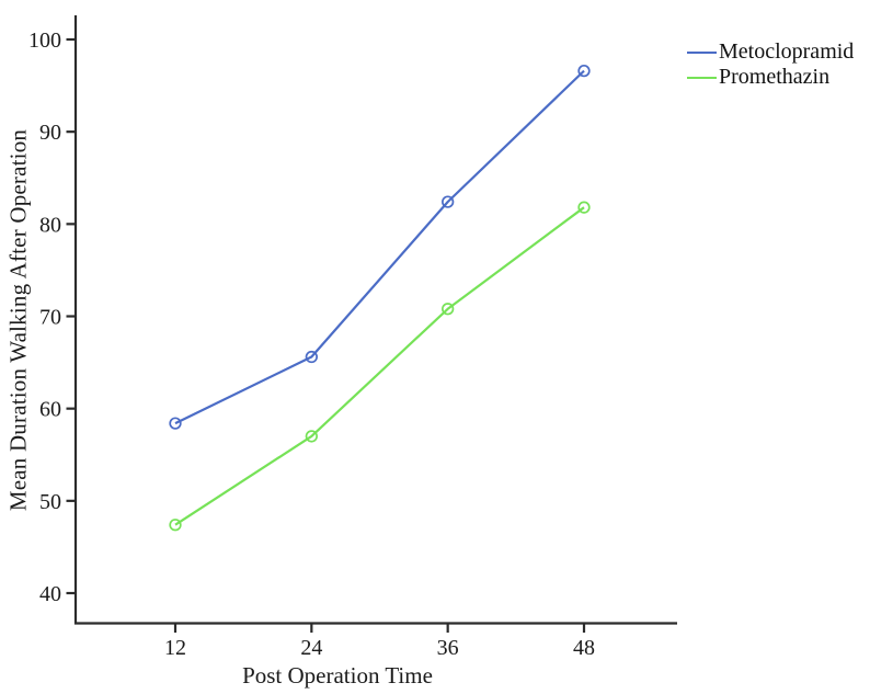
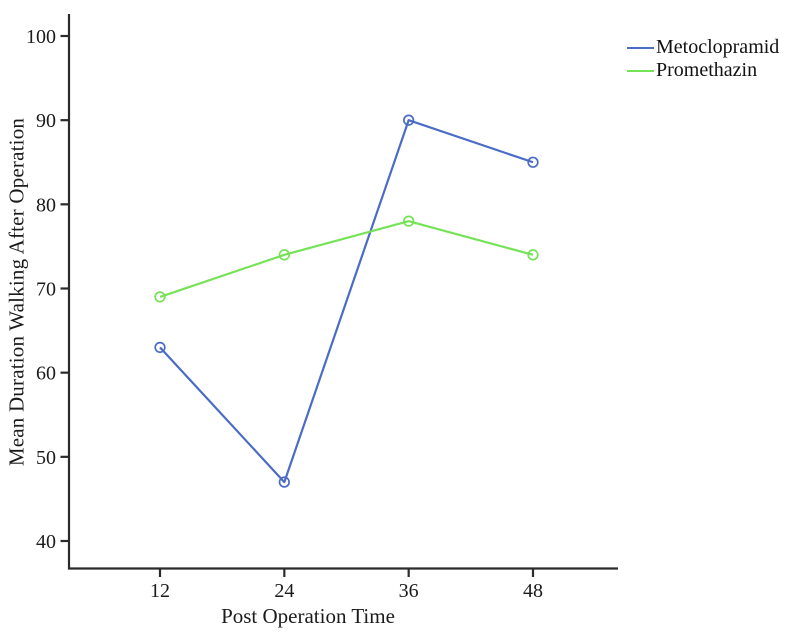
Metoclopramid/12: 58 -> 63
Promethazin/12: 47 -> 69
Metoclopramid/24: 66 -> 47
Promethazin/24: 57 -> 74
Metoclopramid/36: 82 -> 90
Promethazin/36: 71 -> 78
Metoclopramid/48: 97 -> 85
Promethazin/48: 82 -> 74
